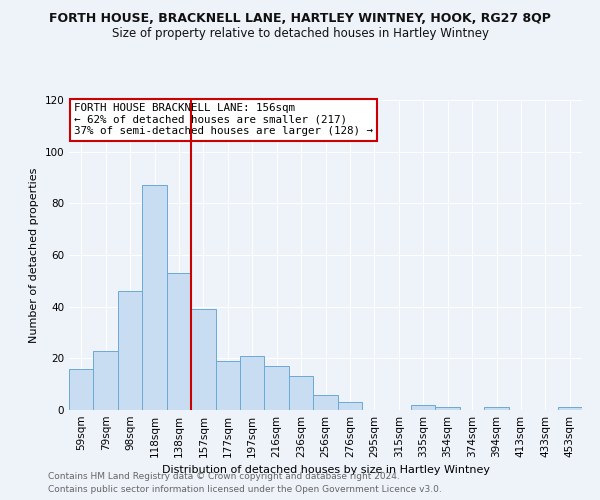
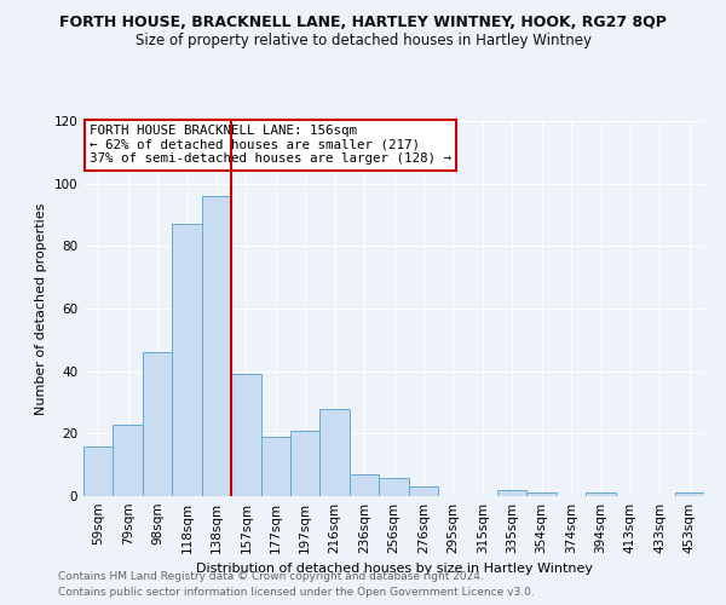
138sqm: 53 -> 96
216sqm: 17 -> 28
236sqm: 13 -> 7
